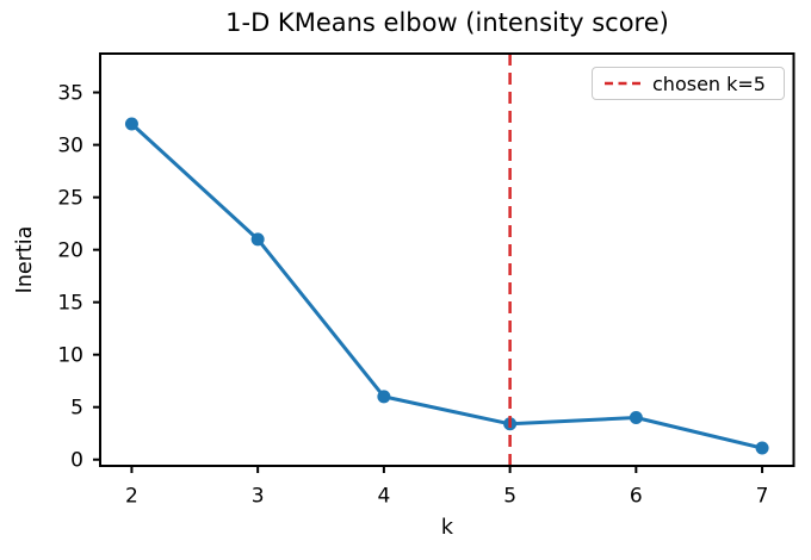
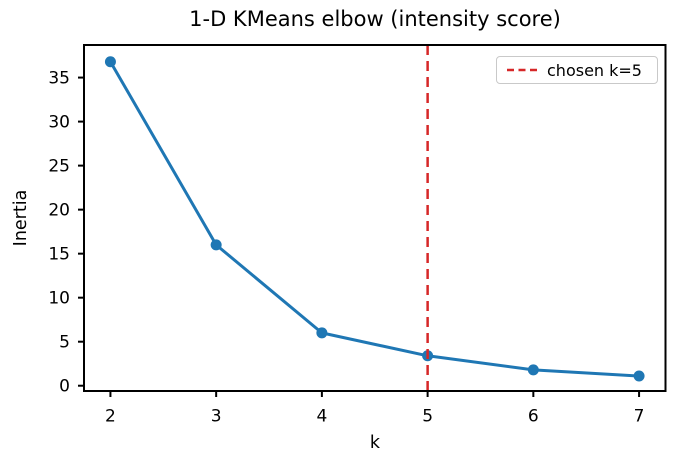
2: 32 -> 37
3: 21 -> 16
6: 4 -> 2
